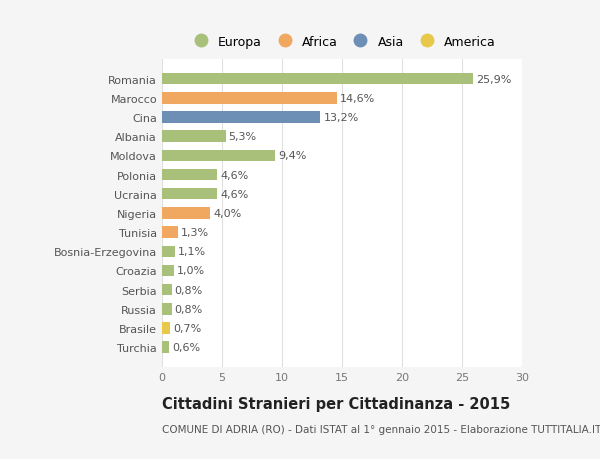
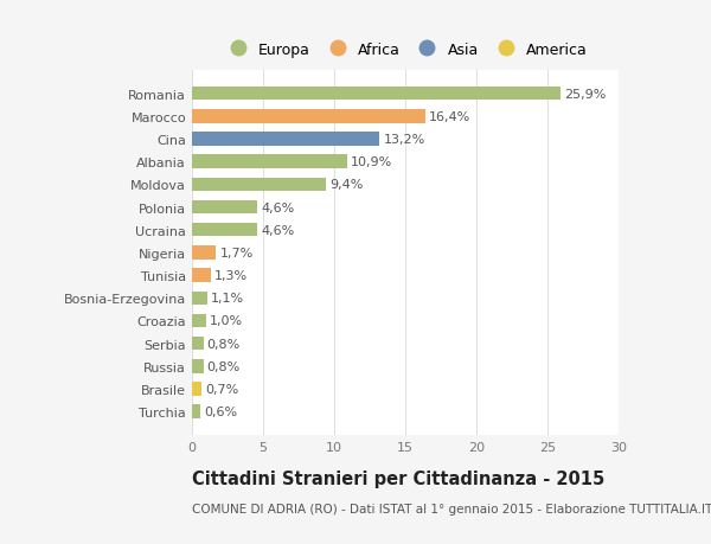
Marocco: 14,6% -> 16,4%
Albania: 5,3% -> 10,9%
Nigeria: 4,0% -> 1,7%
